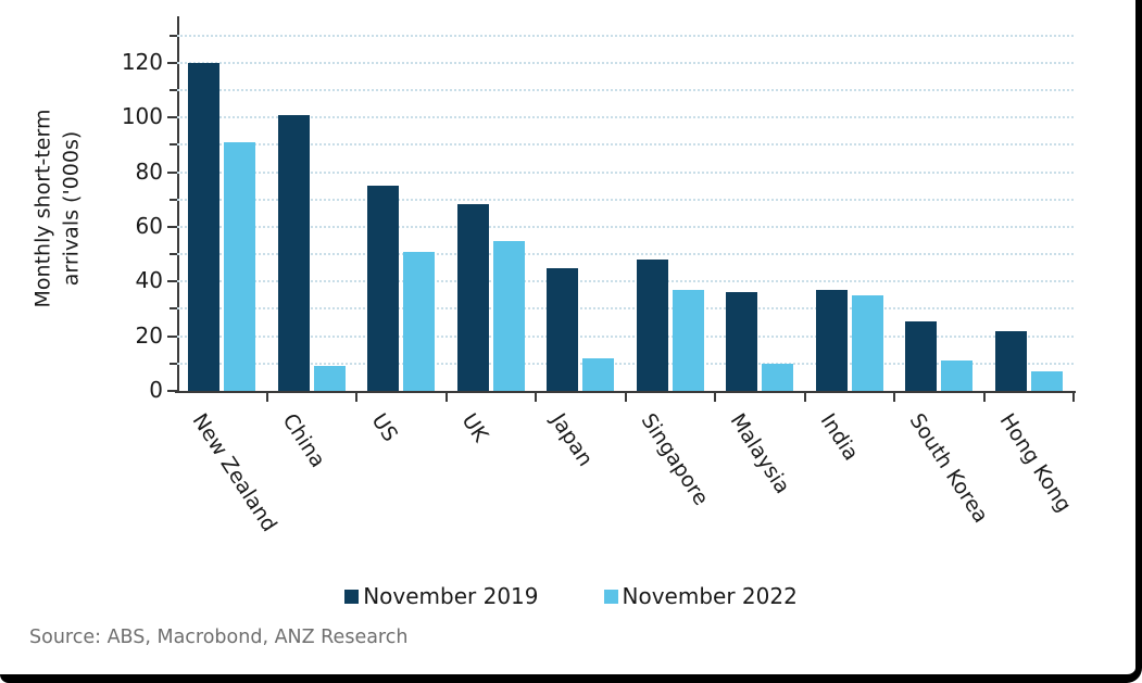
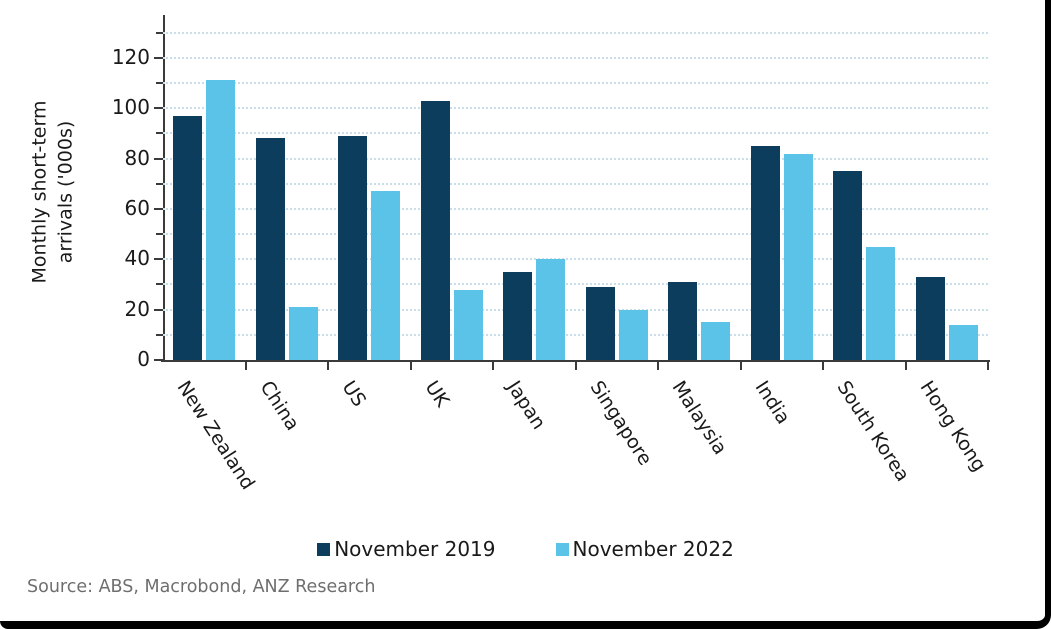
November 2019/New Zealand: 120 -> 97
November 2022/New Zealand: 91 -> 111
November 2019/China: 101 -> 88
November 2022/China: 9 -> 21
November 2019/US: 75 -> 89
November 2022/US: 51 -> 67
November 2019/UK: 68 -> 103
November 2022/UK: 55 -> 28
November 2019/Japan: 45 -> 35
November 2022/Japan: 12 -> 40
November 2019/Singapore: 48 -> 29
November 2022/Singapore: 37 -> 20
November 2019/Malaysia: 36 -> 31
November 2022/Malaysia: 10 -> 15
November 2019/India: 37 -> 85
November 2022/India: 35 -> 82
November 2019/South Korea: 26 -> 75
November 2022/South Korea: 11 -> 45
November 2019/Hong Kong: 22 -> 33
November 2022/Hong Kong: 7 -> 14
